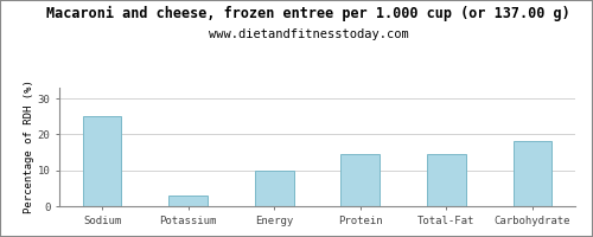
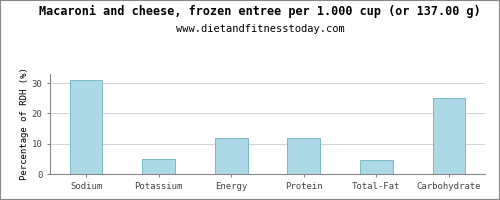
Sodium: 25.0 -> 31.0
Potassium: 3.0 -> 5.0
Energy: 10.0 -> 12.0
Protein: 14.5 -> 12.0
Total-Fat: 14.5 -> 4.5
Carbohydrate: 18.0 -> 25.0
